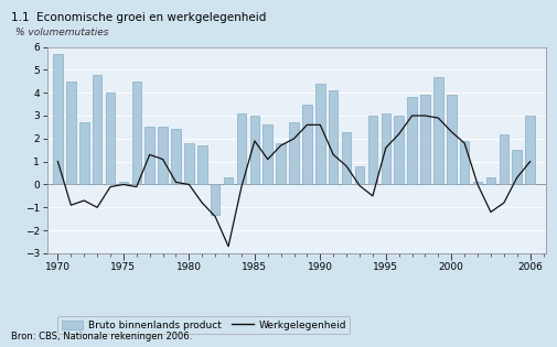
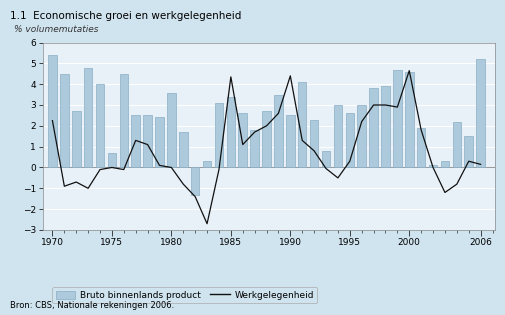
Bruto binnenlands product/1970: 5.7 -> 5.4
Werkgelegenheid/1970: 1.00 -> 2.25
Bruto binnenlands product/1975: 0.1 -> 0.7
Bruto binnenlands product/1980: 1.8 -> 3.6
Bruto binnenlands product/1985: 3.0 -> 3.4
Werkgelegenheid/1985: 1.90 -> 4.35
Bruto binnenlands product/1990: 4.4 -> 2.5
Werkgelegenheid/1990: 2.60 -> 4.40
Bruto binnenlands product/1995: 3.1 -> 2.6
Werkgelegenheid/1995: 1.60 -> 0.30
Bruto binnenlands product/2000: 3.9 -> 4.6
Werkgelegenheid/2000: 2.30 -> 4.65
Bruto binnenlands product/2006: 3.0 -> 5.2
Werkgelegenheid/2006: 1.00 -> 0.15
